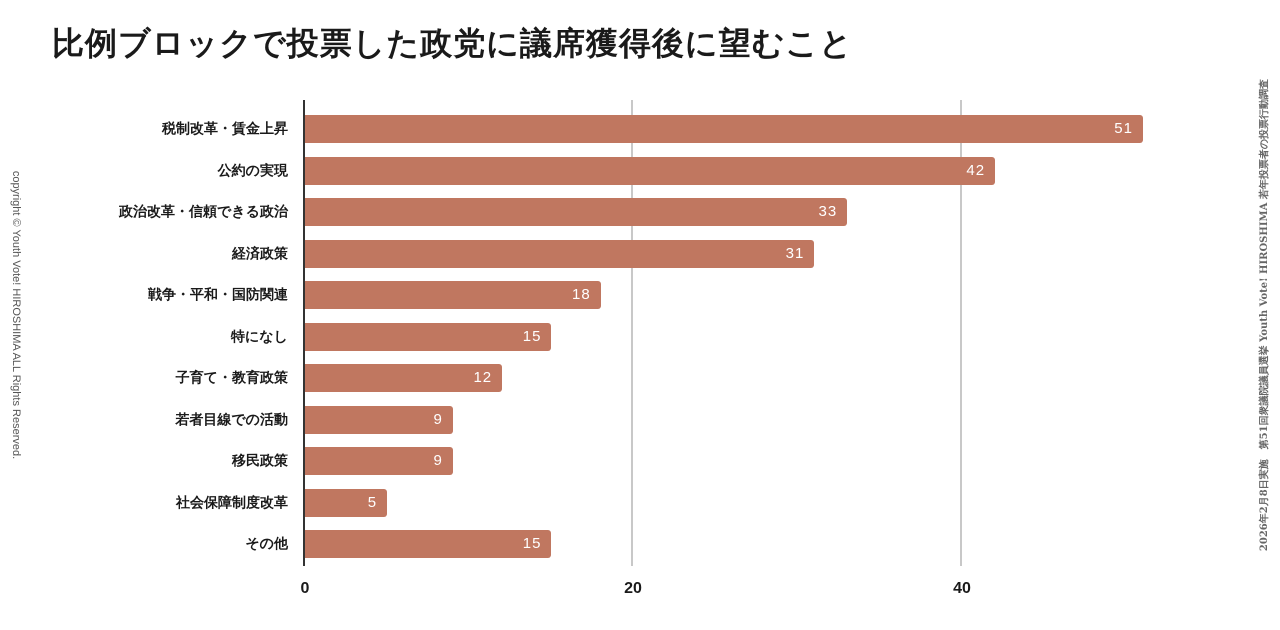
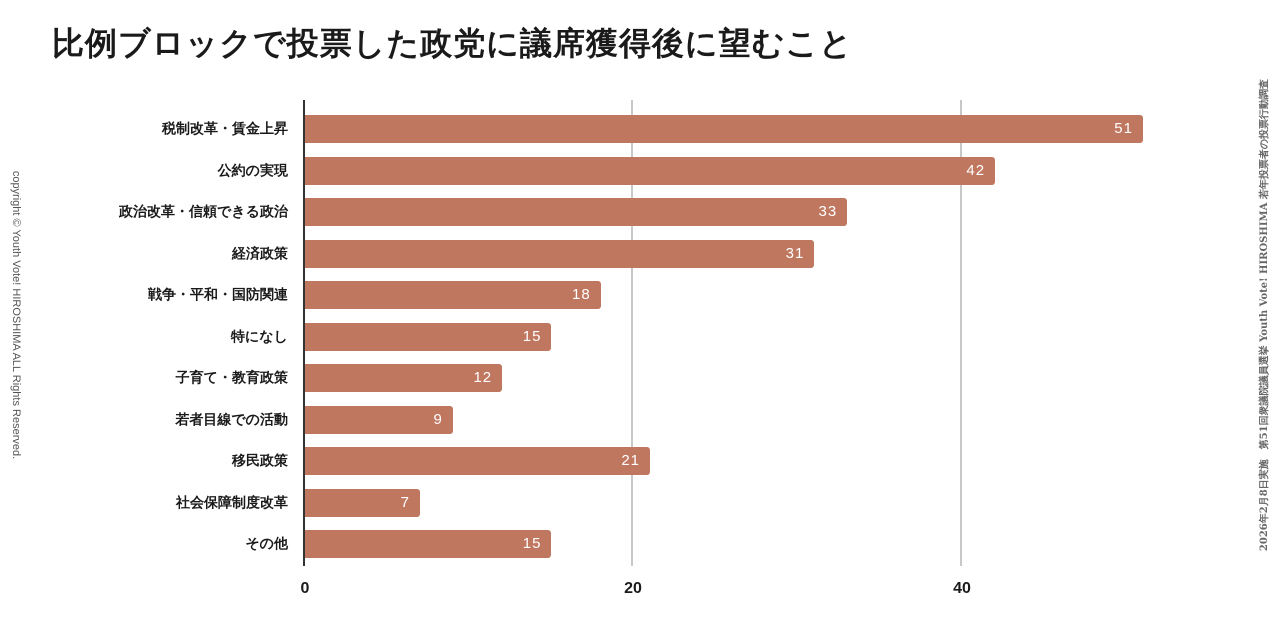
移民政策: 9 -> 21
社会保障制度改革: 5 -> 7
